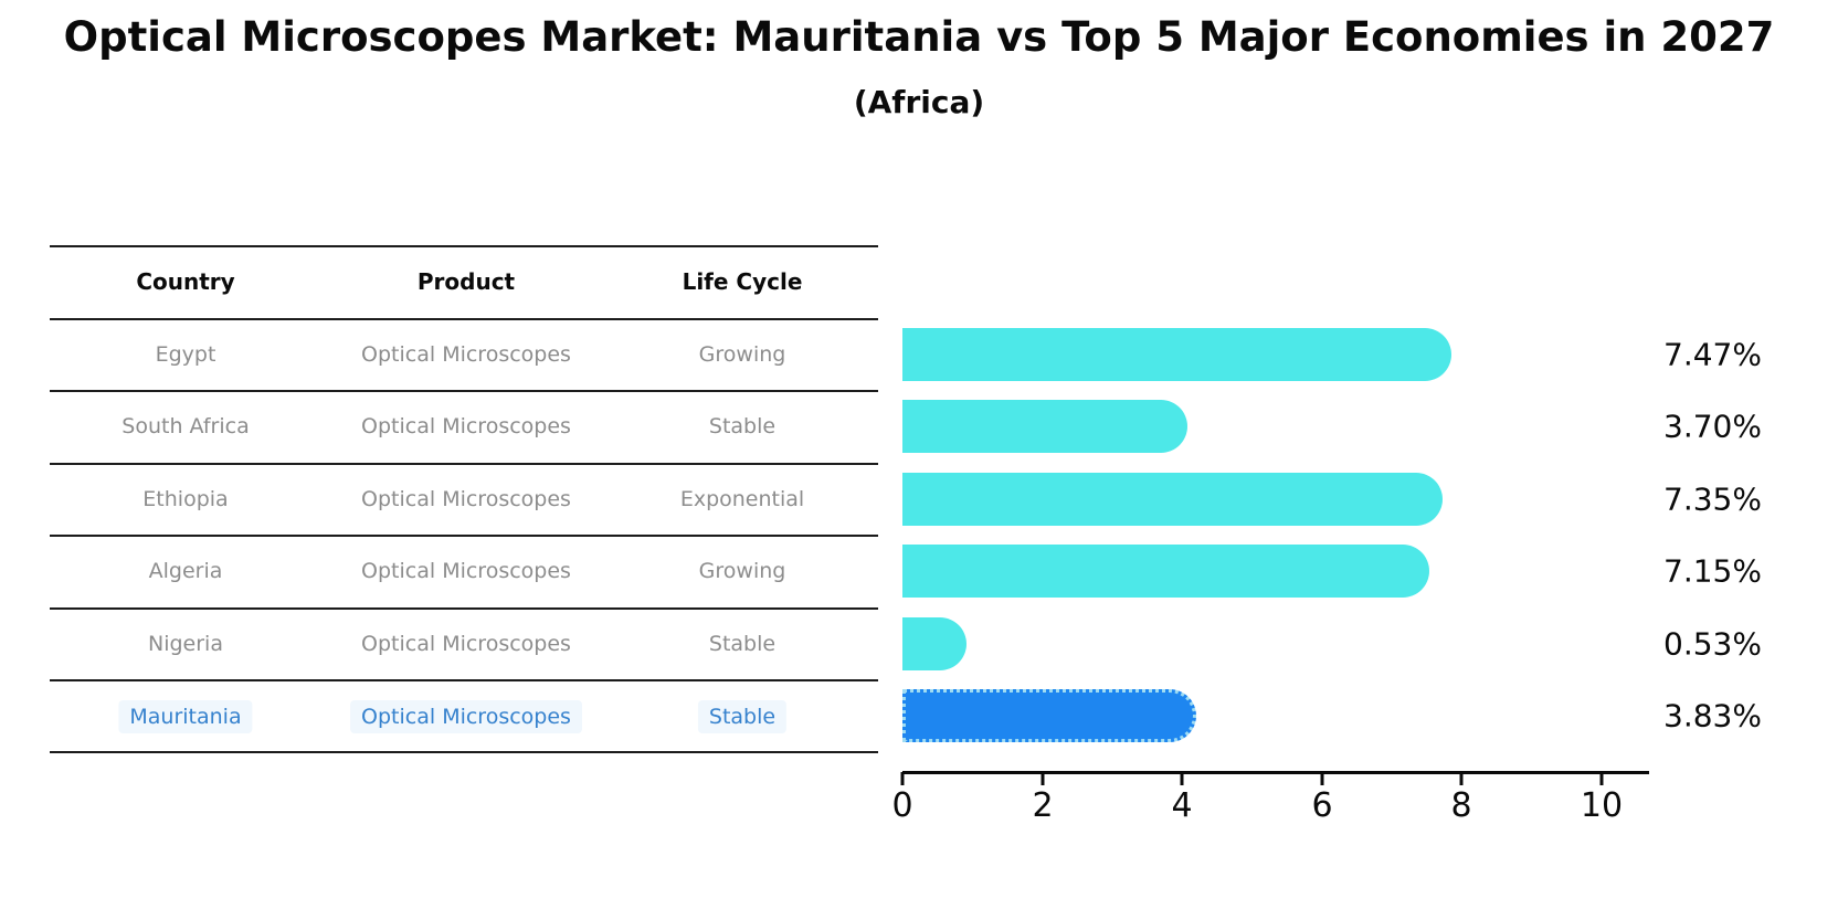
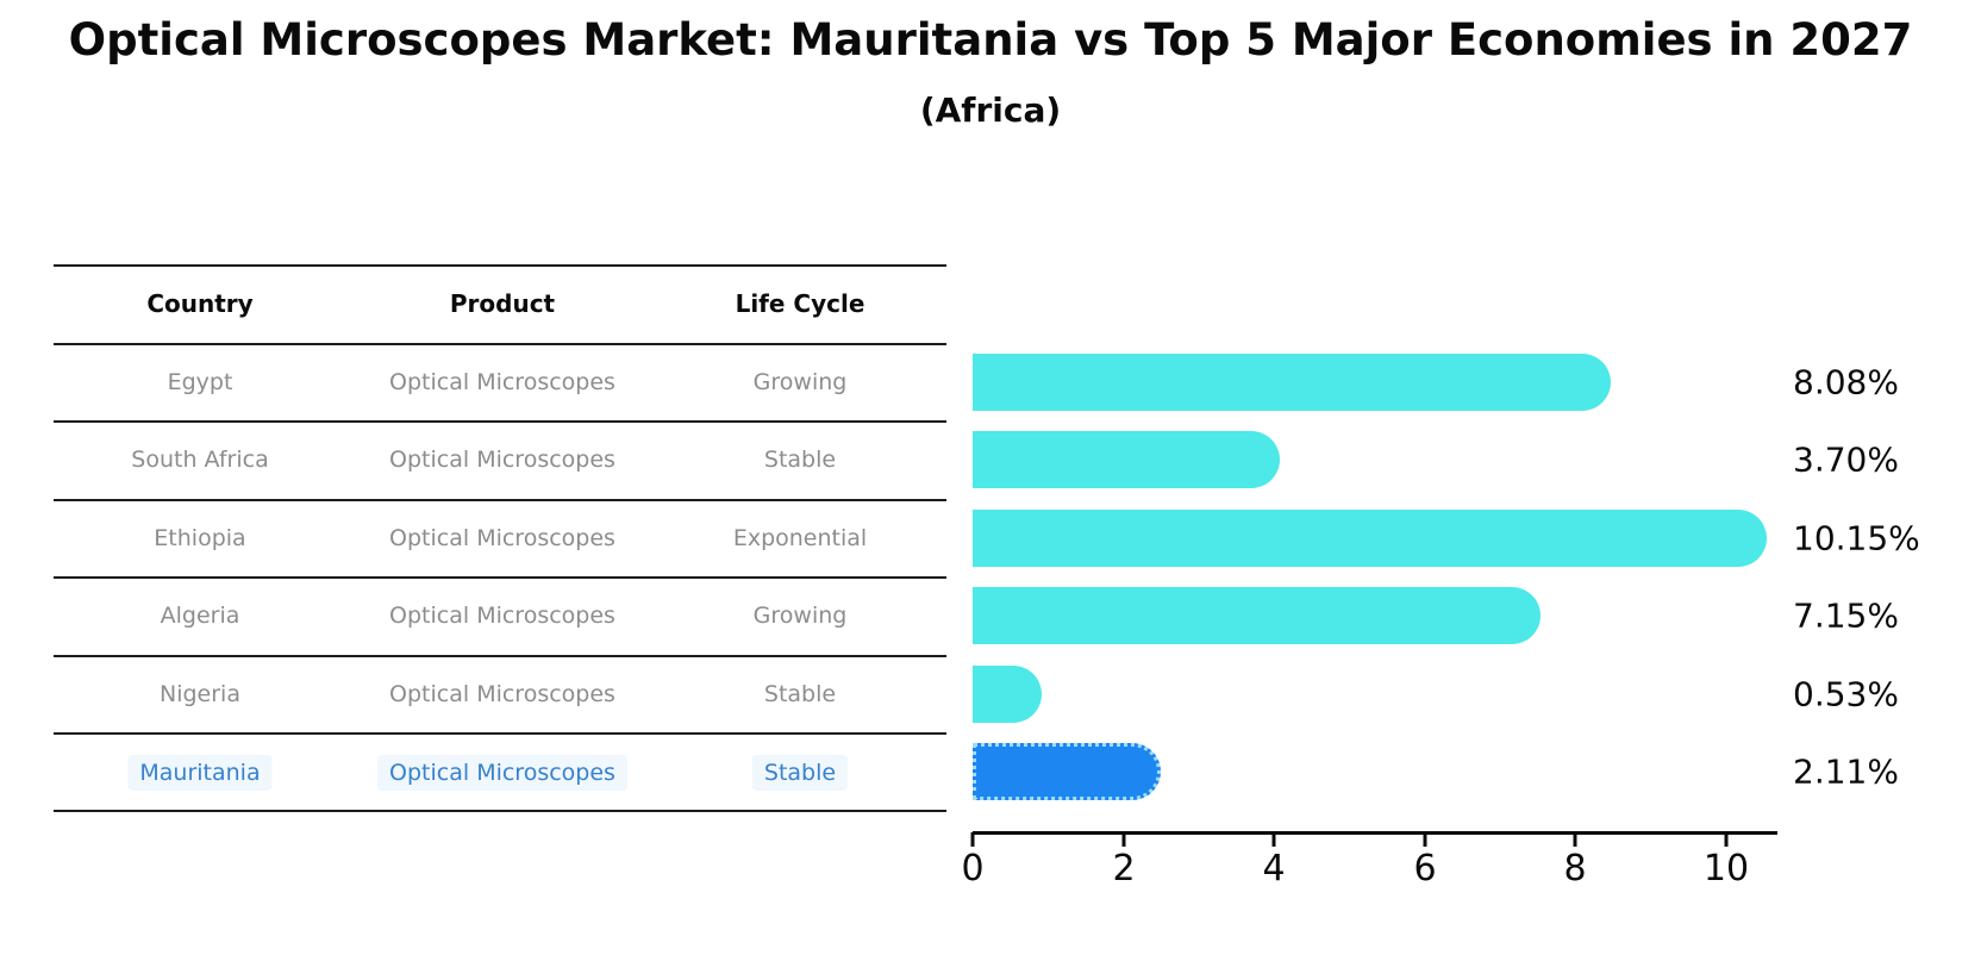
Egypt: 7.47% -> 8.08%
Ethiopia: 7.35% -> 10.15%
Mauritania: 3.83% -> 2.11%
